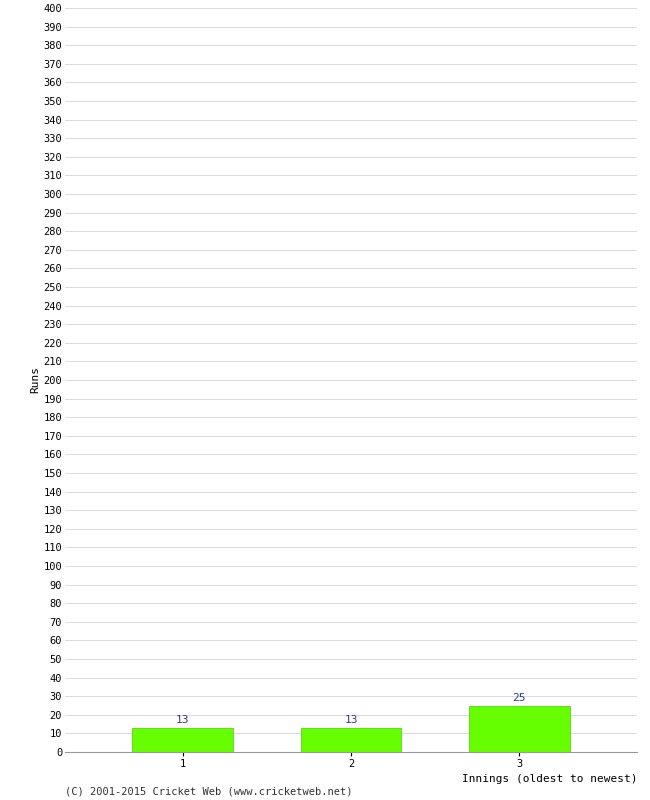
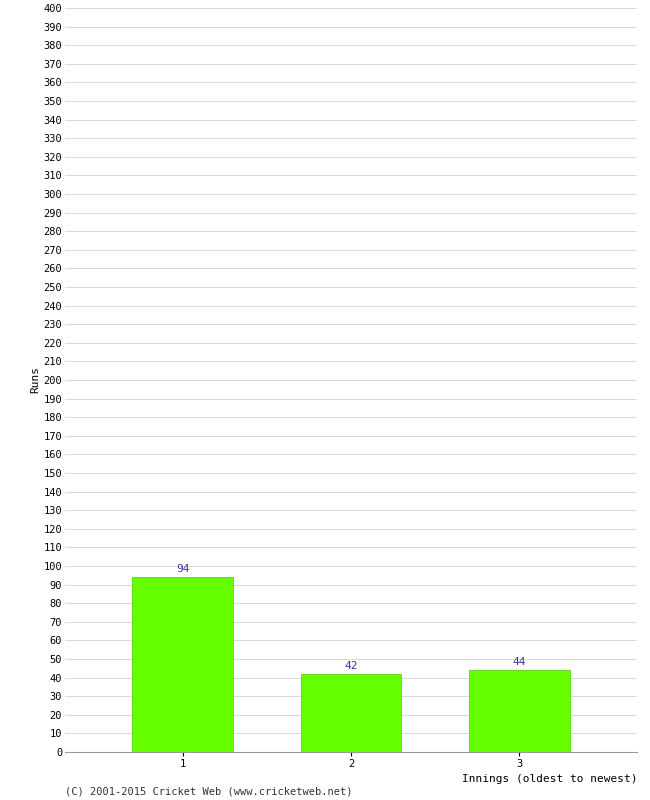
1: 13 -> 94
2: 13 -> 42
3: 25 -> 44
